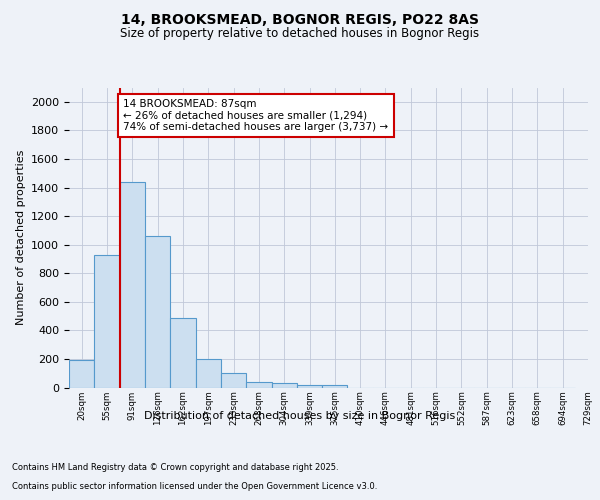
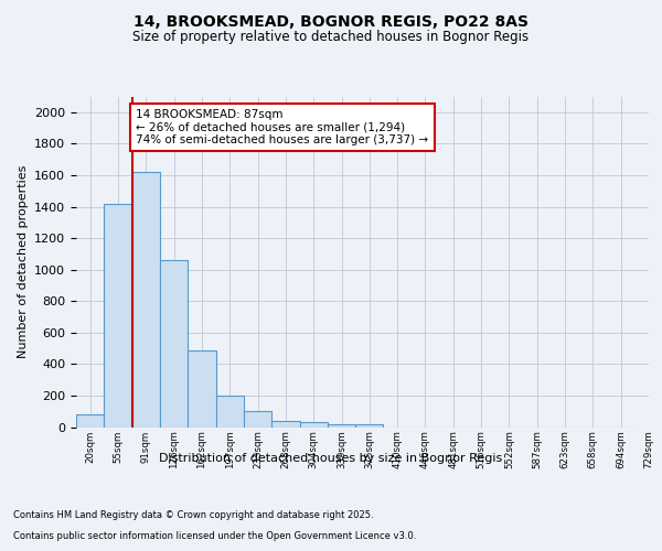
20sqm: 190 -> 80
55sqm: 930 -> 1420
91sqm: 1440 -> 1620
